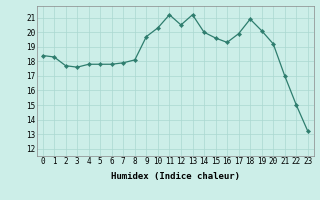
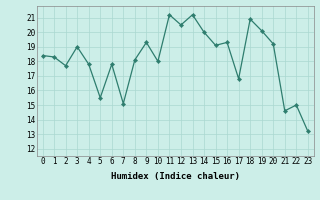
3: 17.6 -> 19.0
5: 17.8 -> 15.5
7: 17.9 -> 15.1
9: 19.7 -> 19.3
10: 20.3 -> 18.0
15: 19.6 -> 19.1
17: 19.9 -> 16.8
21: 17.0 -> 14.6
